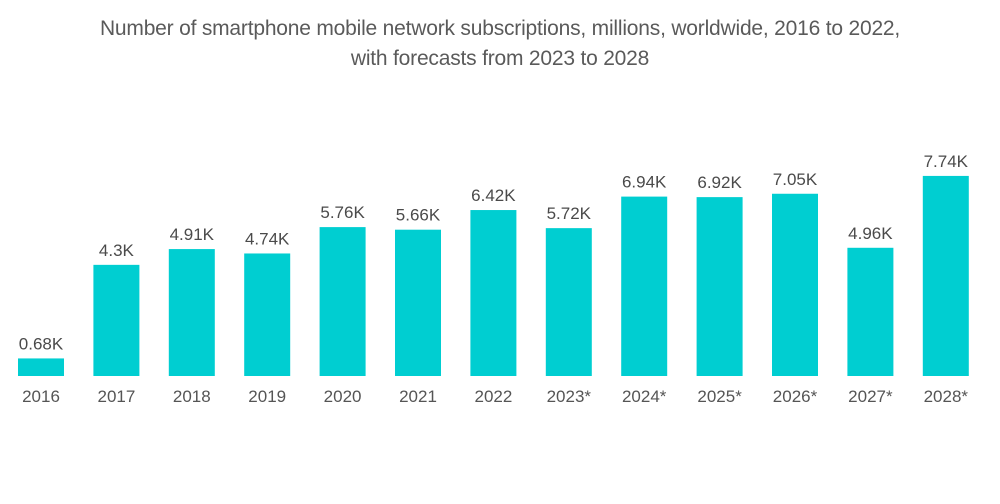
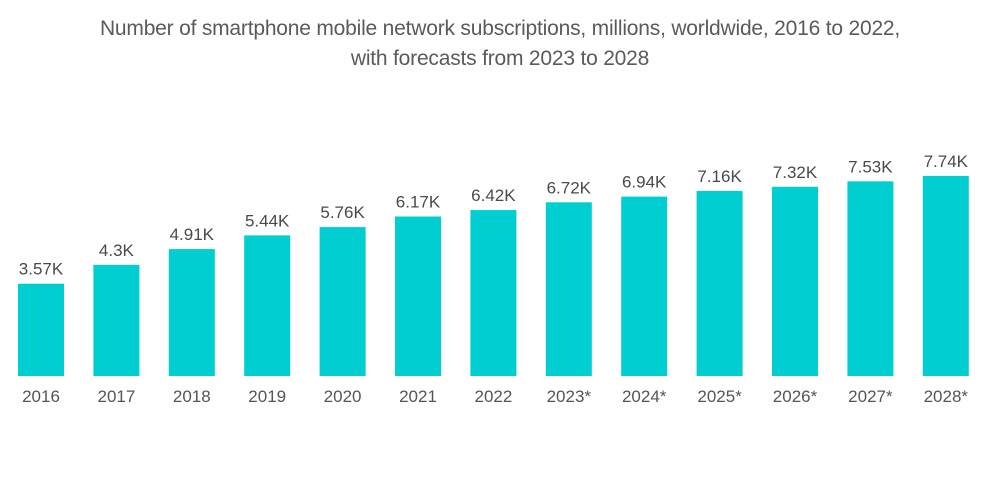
2016: 0.68K -> 3.57K
2019: 4.74K -> 5.44K
2021: 5.66K -> 6.17K
2023*: 5.72K -> 6.72K
2025*: 6.92K -> 7.16K
2026*: 7.05K -> 7.32K
2027*: 4.96K -> 7.53K
